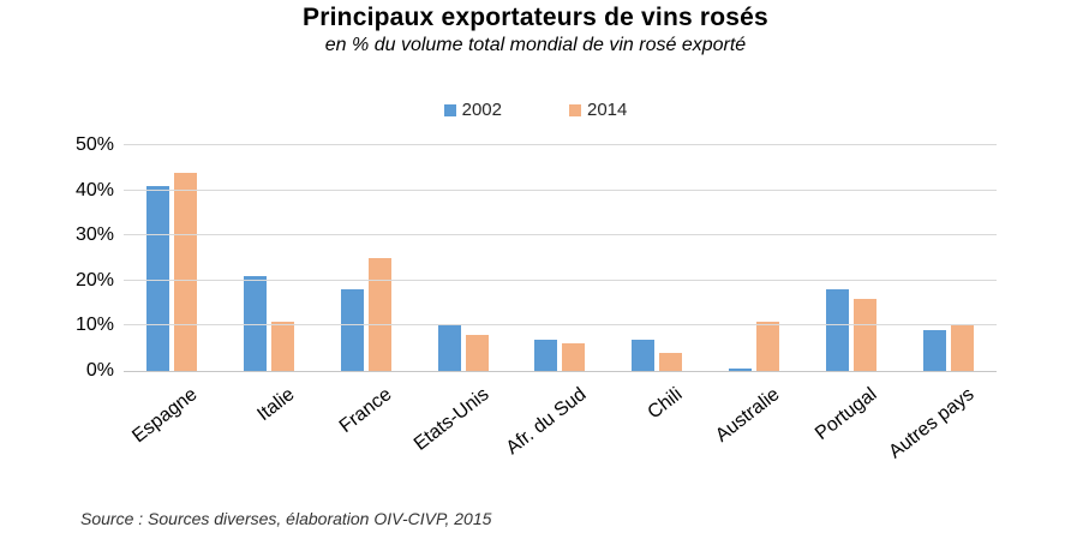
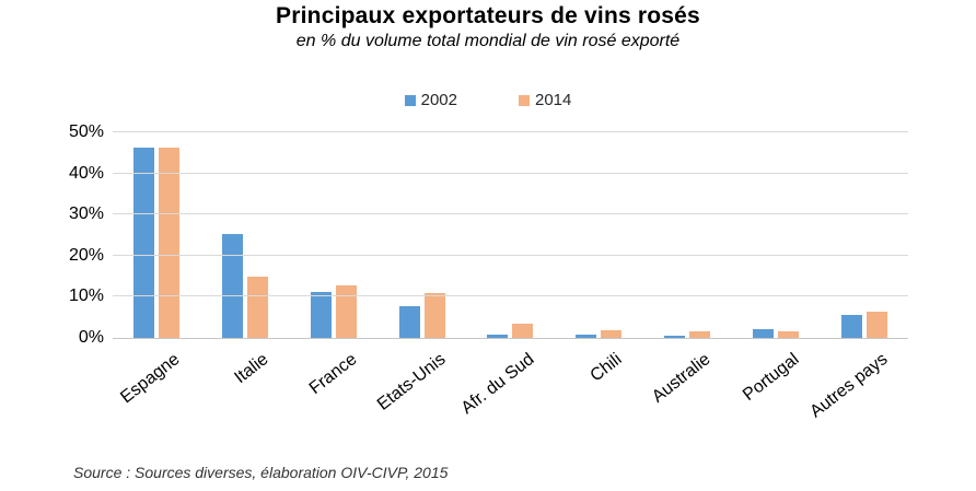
2002/Espagne: 41% -> 46%
2014/Espagne: 44% -> 46%
2002/Italie: 21% -> 25%
2014/Italie: 11% -> 15%
2002/France: 18% -> 11%
2014/France: 25% -> 13%
2002/Etats-Unis: 10% -> 8%
2014/Etats-Unis: 8% -> 11%
2002/Afr. du Sud: 7% -> 1%
2014/Afr. du Sud: 6% -> 4%
2002/Chili: 7% -> 1%
2014/Chili: 4% -> 2%
2014/Australie: 11% -> 2%
2002/Portugal: 18% -> 2%
2014/Portugal: 16% -> 2%
2002/Autres pays: 9% -> 6%
2014/Autres pays: 10% -> 6%
